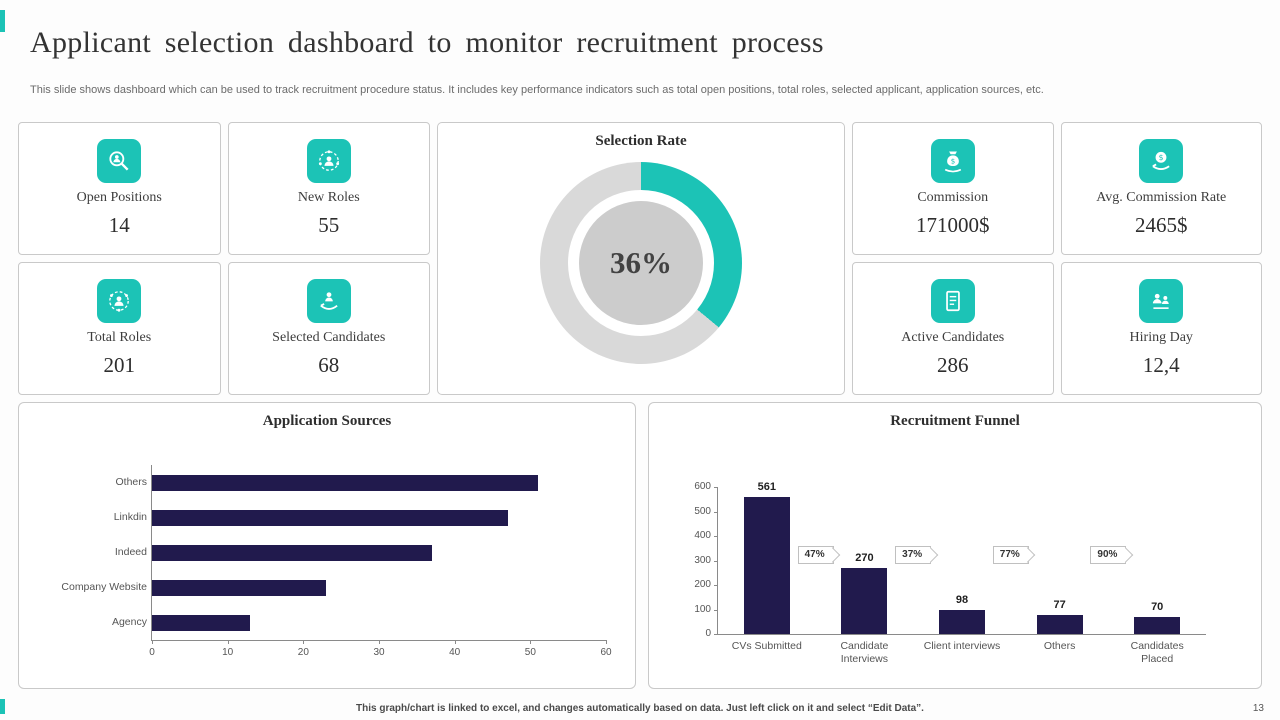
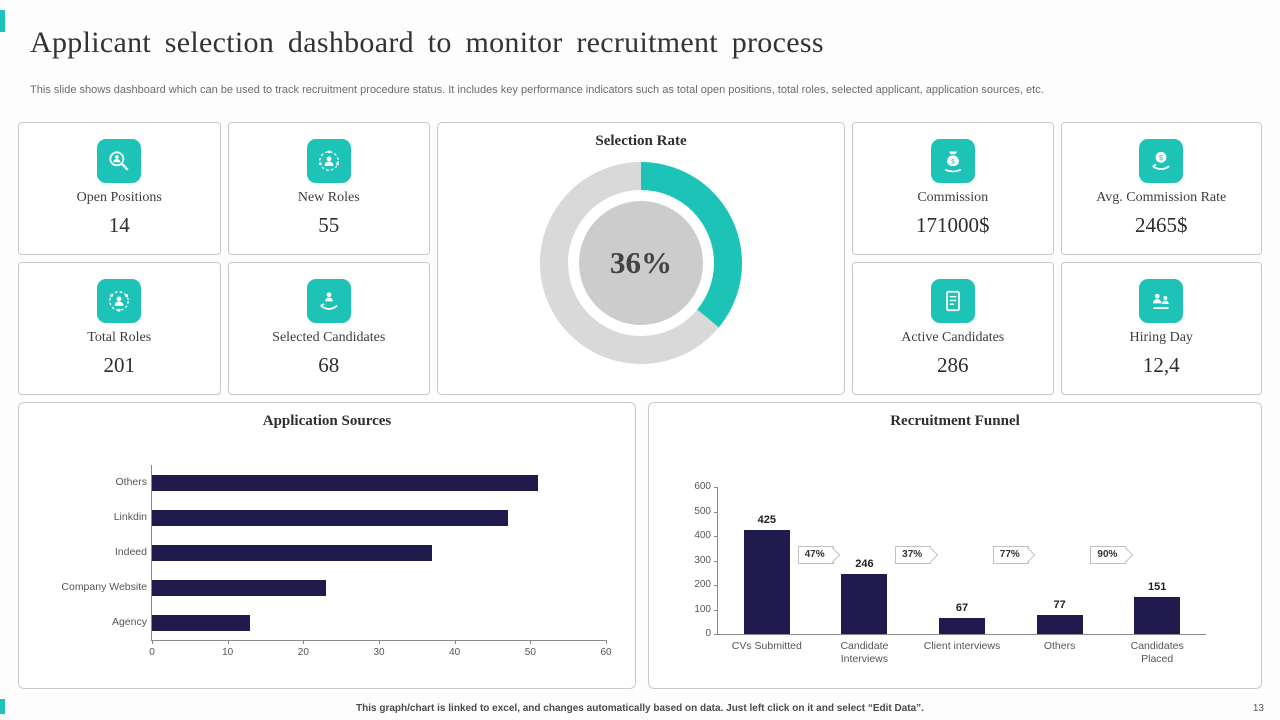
Recruitment Funnel/CVs Submitted: 561 -> 425
Recruitment Funnel/Candidate Interviews: 270 -> 246
Recruitment Funnel/Client interviews: 98 -> 67
Recruitment Funnel/Candidates Placed: 70 -> 151
